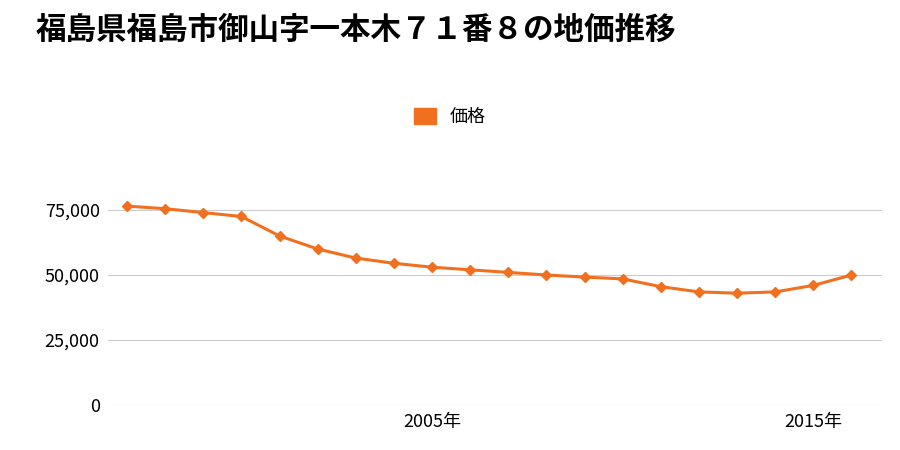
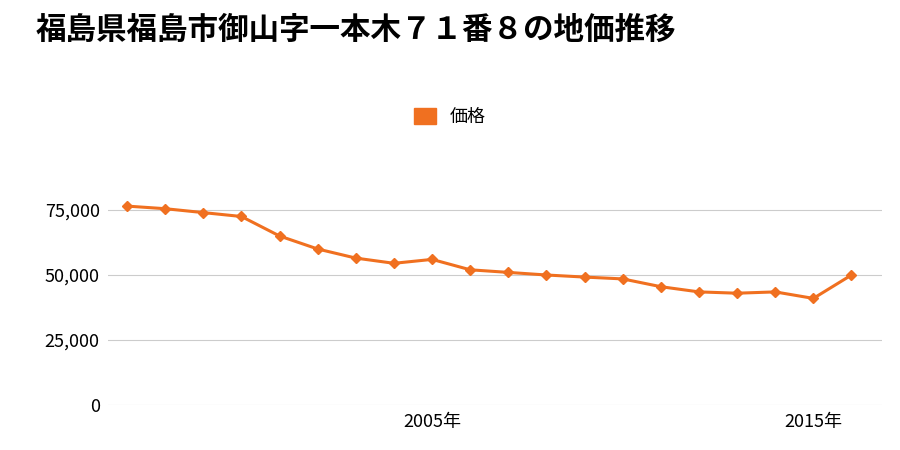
2005年: 53,000 -> 56,000
2015年: 46,000 -> 41,000
